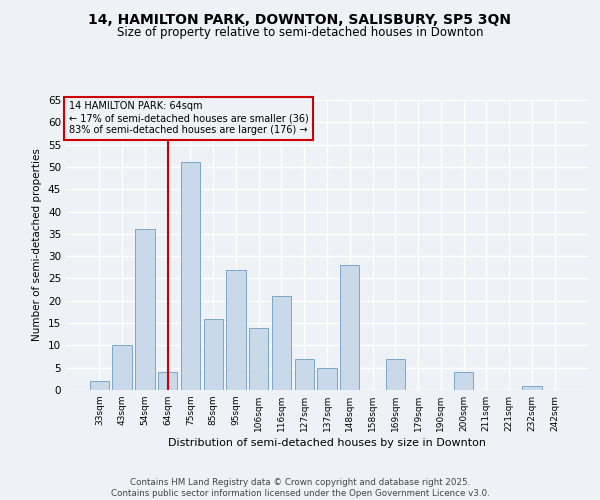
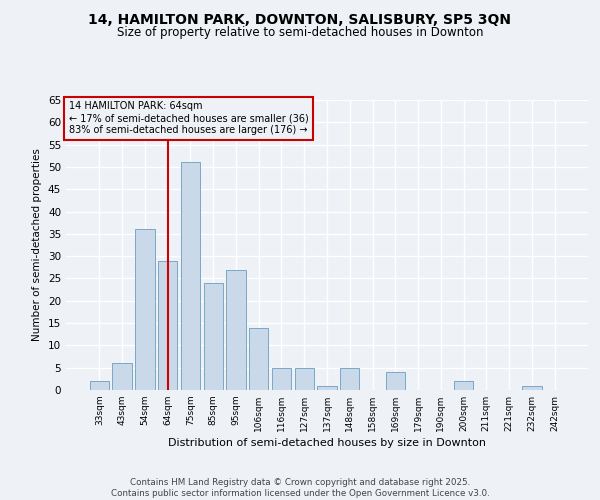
43sqm: 10 -> 6
64sqm: 4 -> 29
85sqm: 16 -> 24
116sqm: 21 -> 5
127sqm: 7 -> 5
137sqm: 5 -> 1
148sqm: 28 -> 5
169sqm: 7 -> 4
200sqm: 4 -> 2
